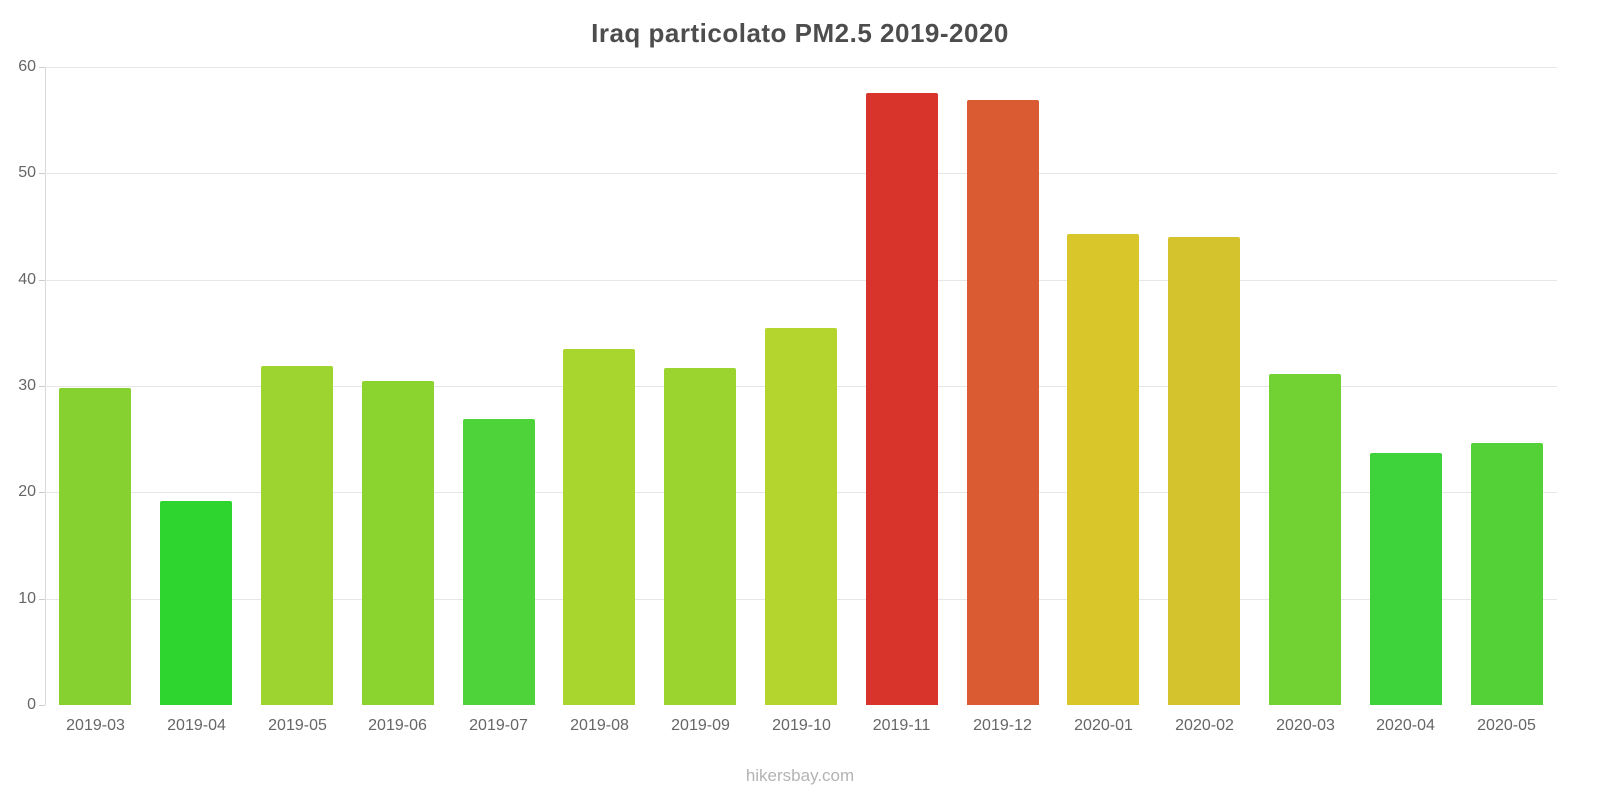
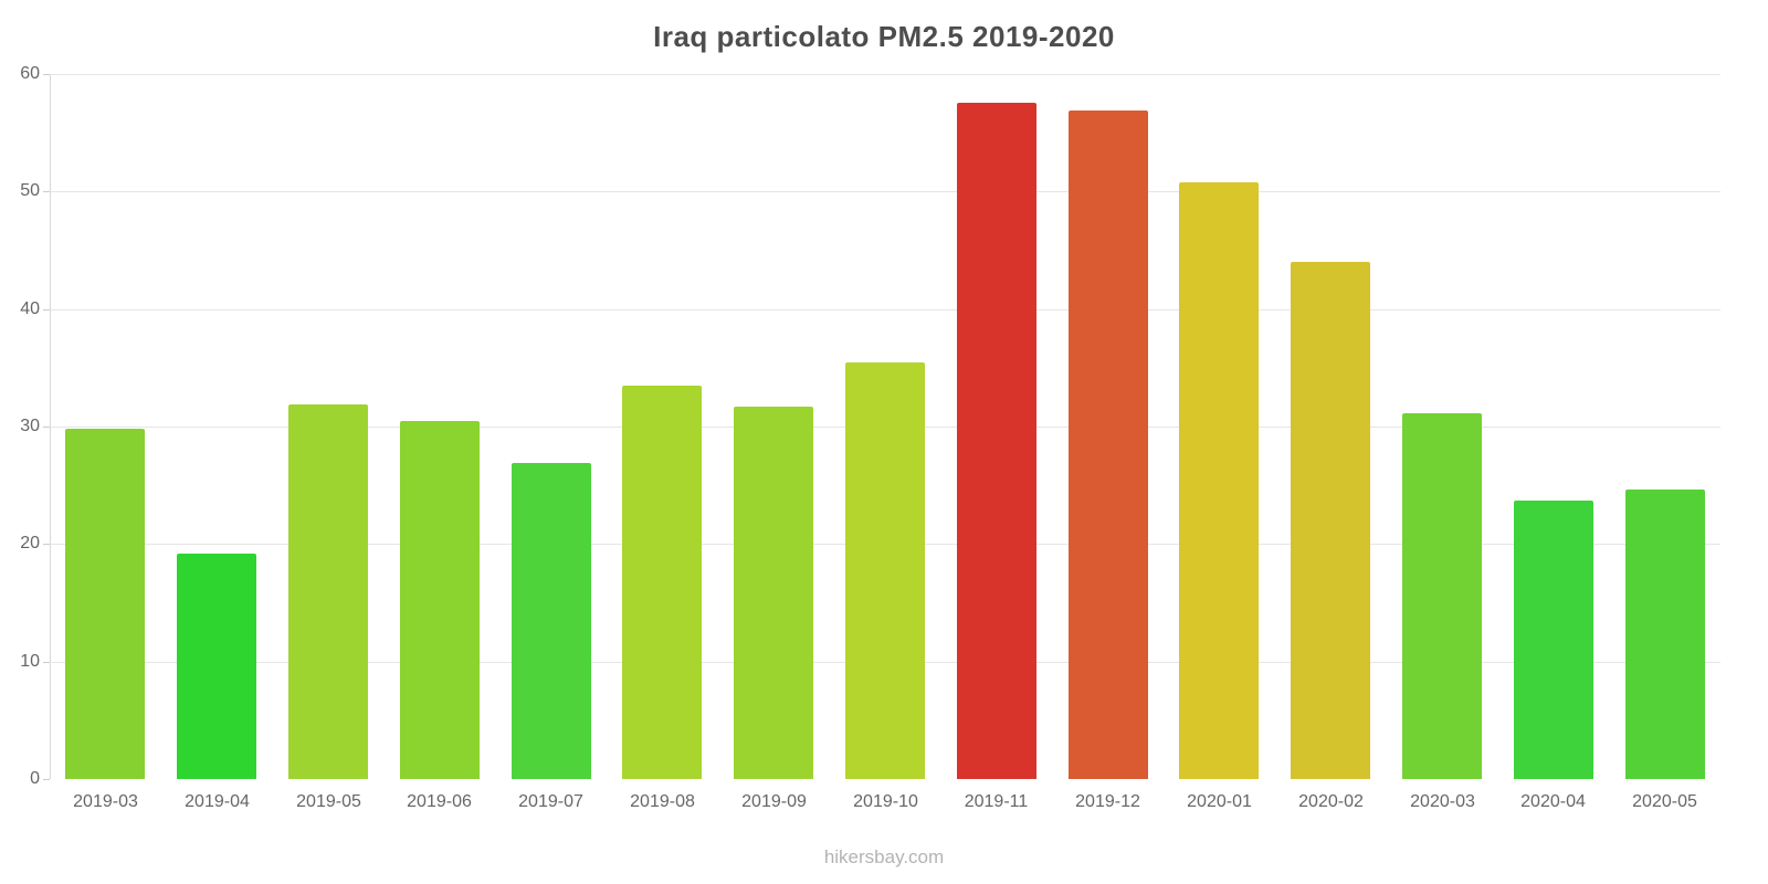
2020-01: 44.3 -> 50.8
